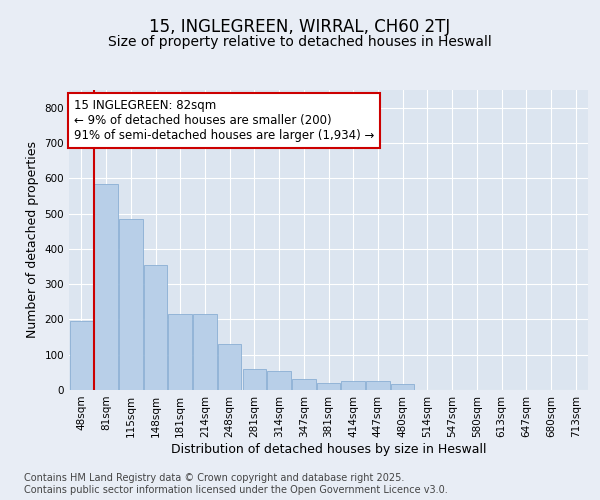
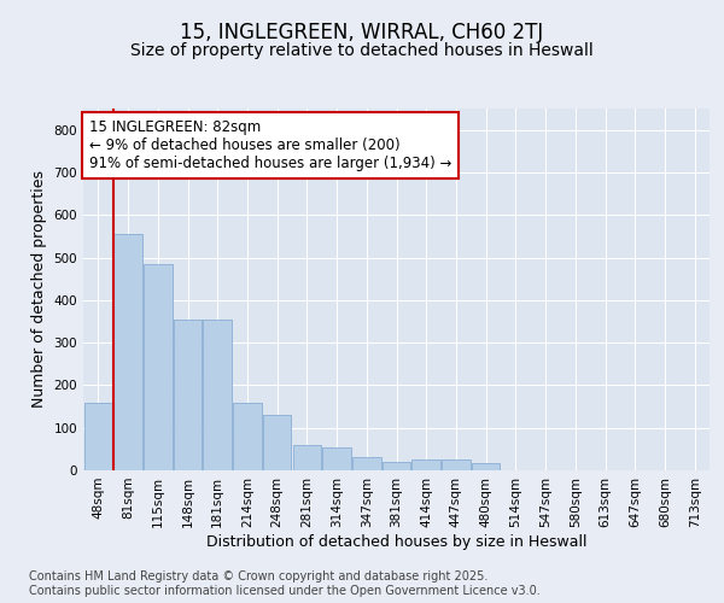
48sqm: 195 -> 160
81sqm: 585 -> 555
181sqm: 215 -> 355
214sqm: 215 -> 160
